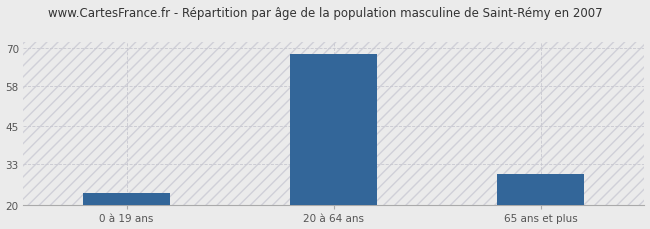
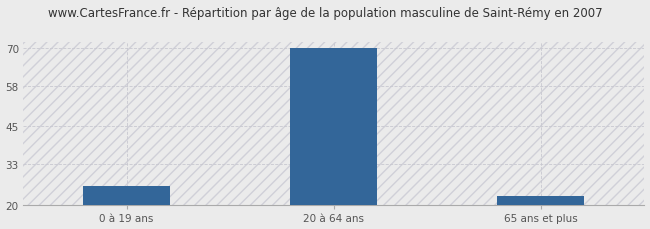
0 à 19 ans: 24 -> 26
20 à 64 ans: 68 -> 70
65 ans et plus: 30 -> 23
